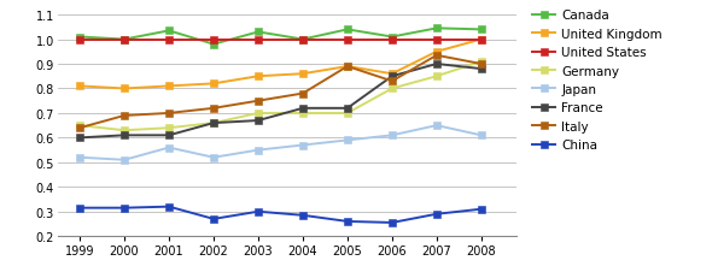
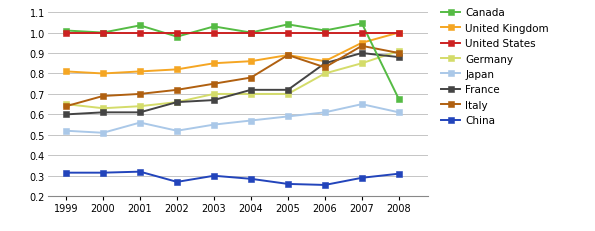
Canada/2008: 1.040 -> 0.675
